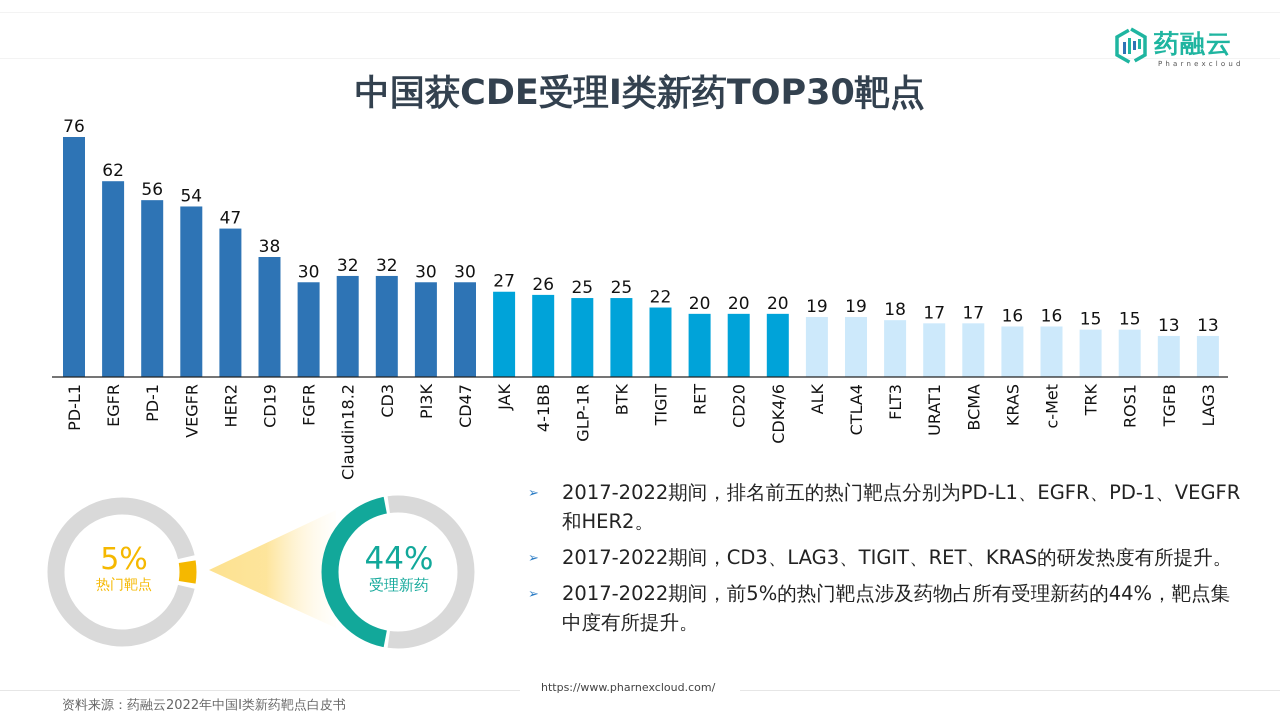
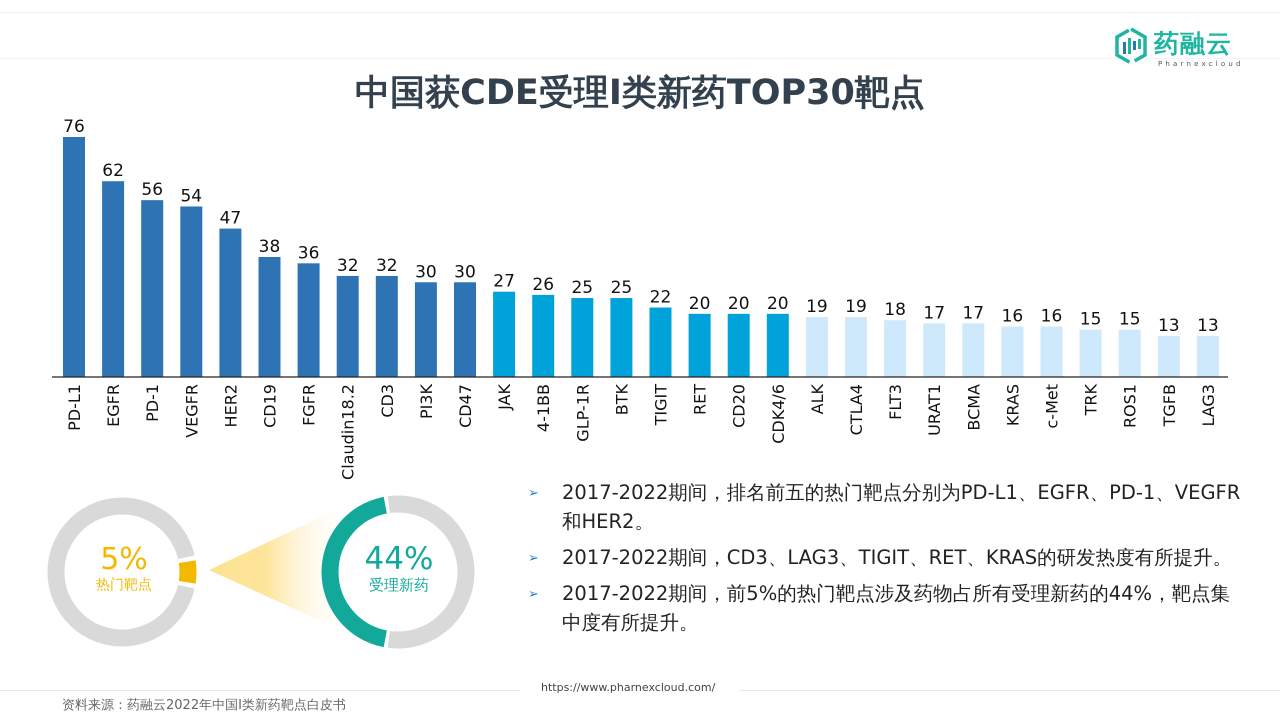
FGFR: 30 -> 36
